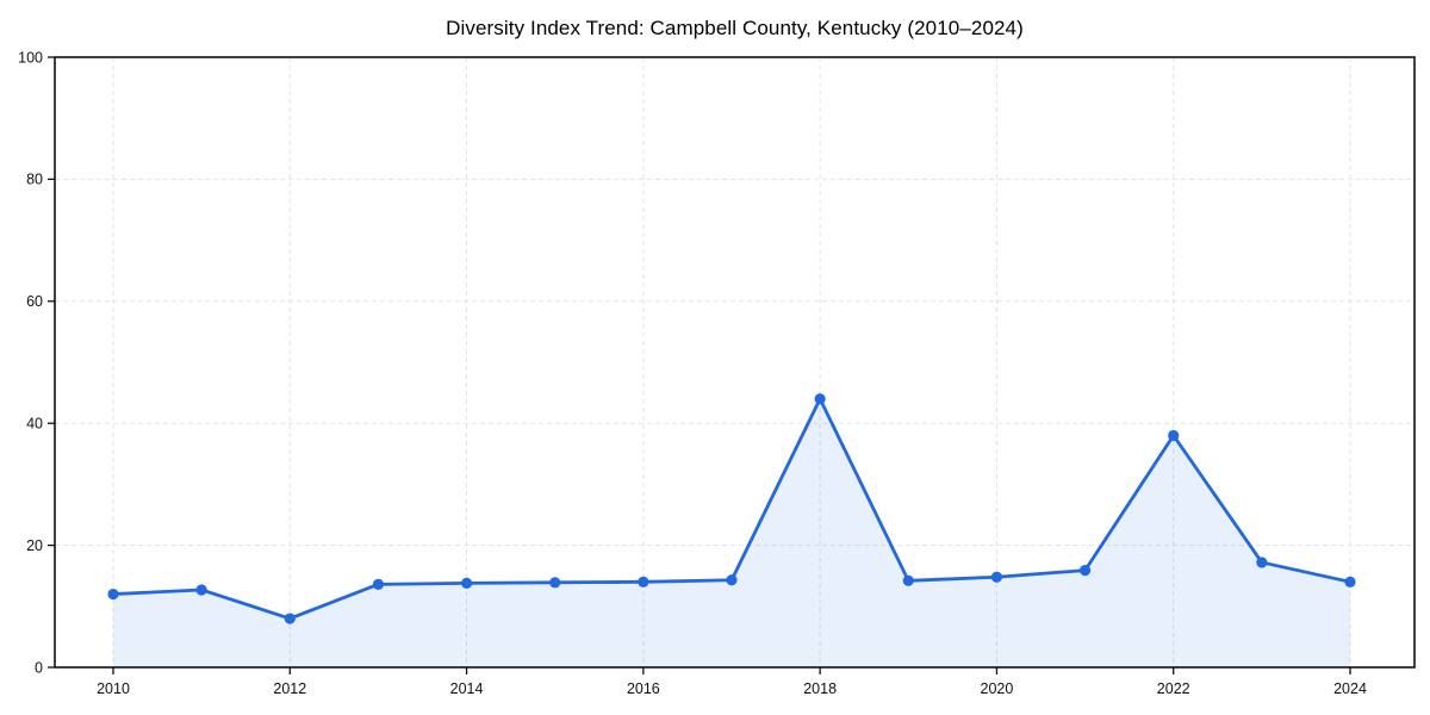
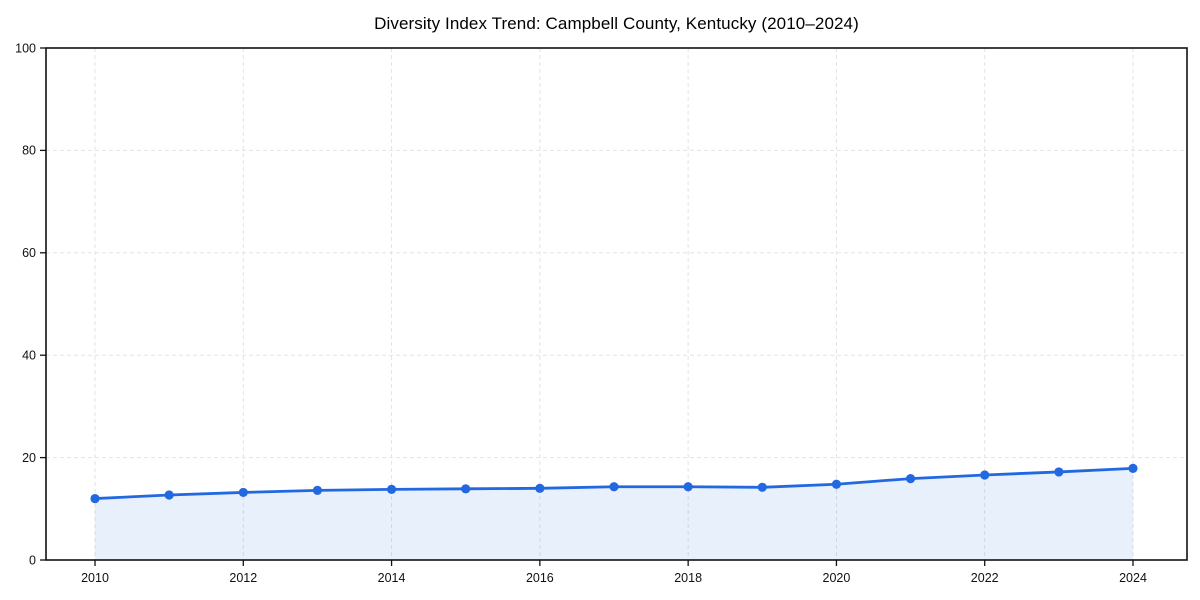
2012: 8 -> 13
2018: 44 -> 14
2022: 38 -> 17
2024: 14 -> 18
